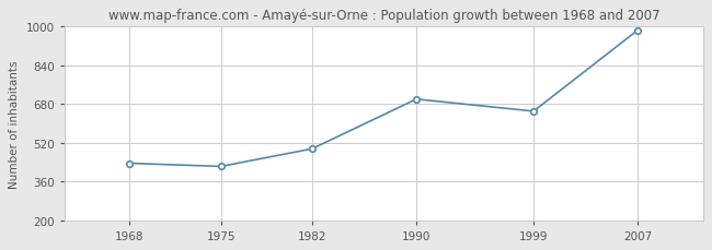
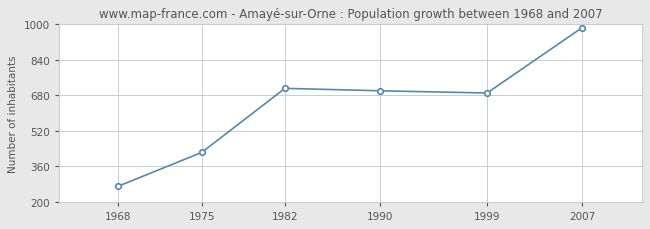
1968: 435 -> 270
1982: 495 -> 711
1999: 650 -> 690
